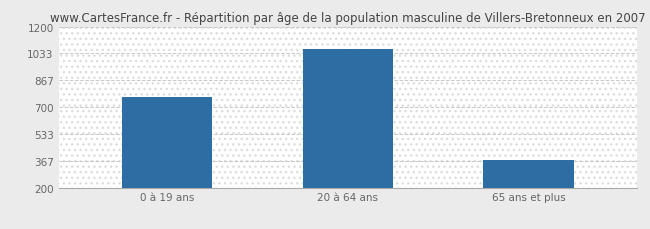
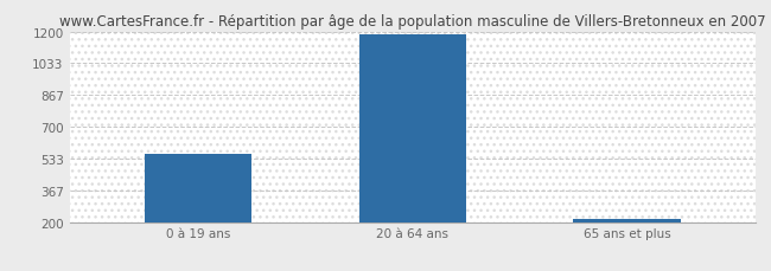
0 à 19 ans: 760 -> 560
20 à 64 ans: 1060 -> 1180
65 ans et plus: 370 -> 220
